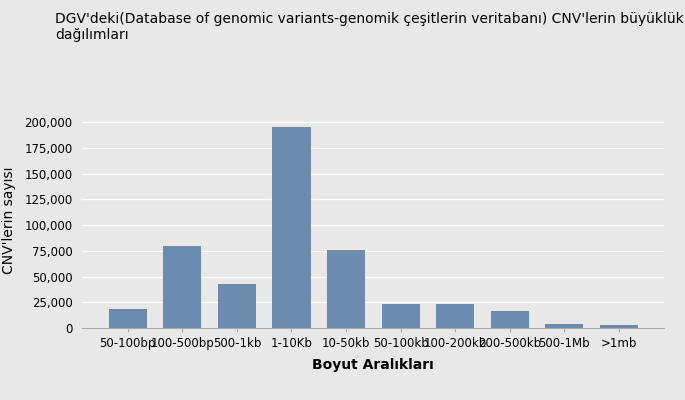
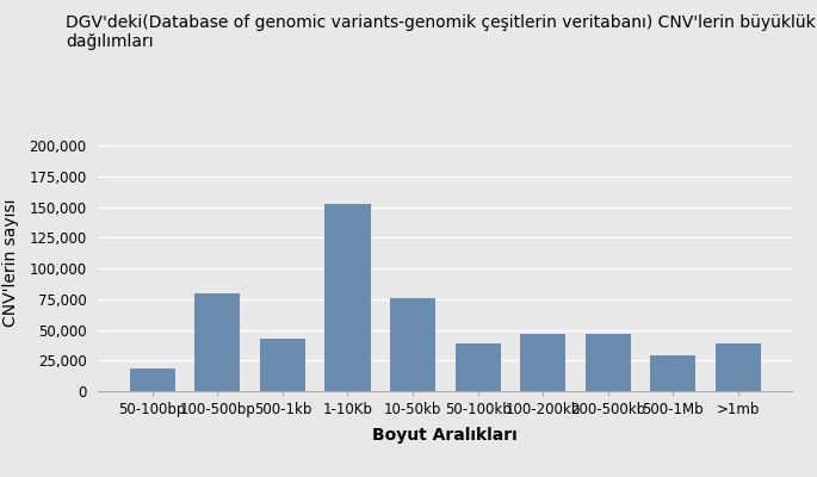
1-10Kb: 195,000 -> 153,000
50-100kb: 23,000 -> 39,000
100-200kb: 24,000 -> 47,000
200-500kb: 17,000 -> 47,000
500-1Mb: 4,000 -> 29,000
>1mb: 2,000 -> 39,000
